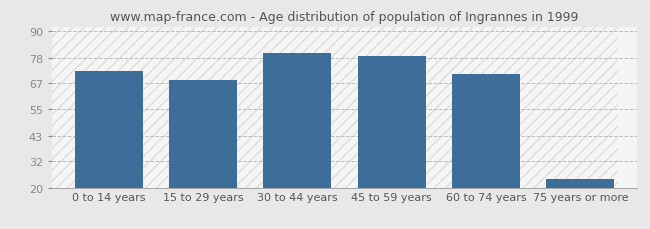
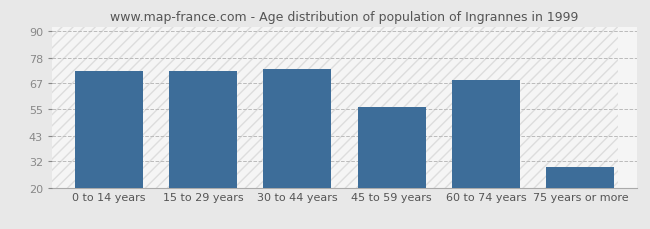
15 to 29 years: 68 -> 72
30 to 44 years: 80 -> 73
45 to 59 years: 79 -> 56
60 to 74 years: 71 -> 68
75 years or more: 24 -> 29
